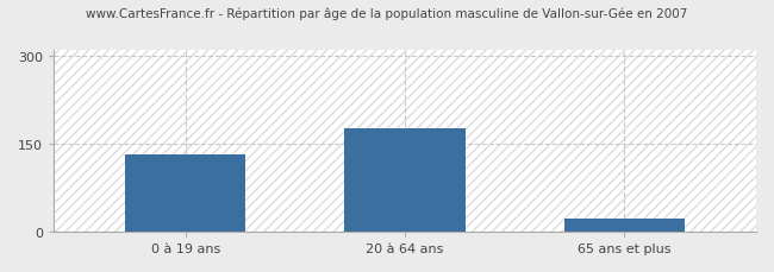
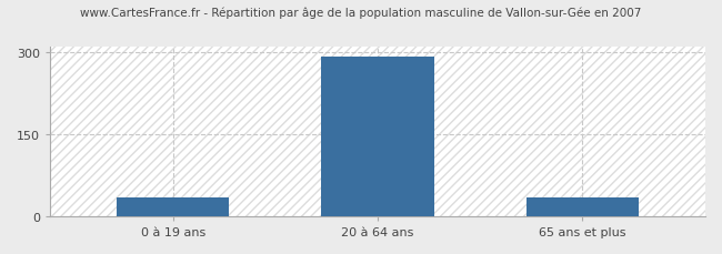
0 à 19 ans: 132 -> 35
20 à 64 ans: 175 -> 290
65 ans et plus: 22 -> 35
